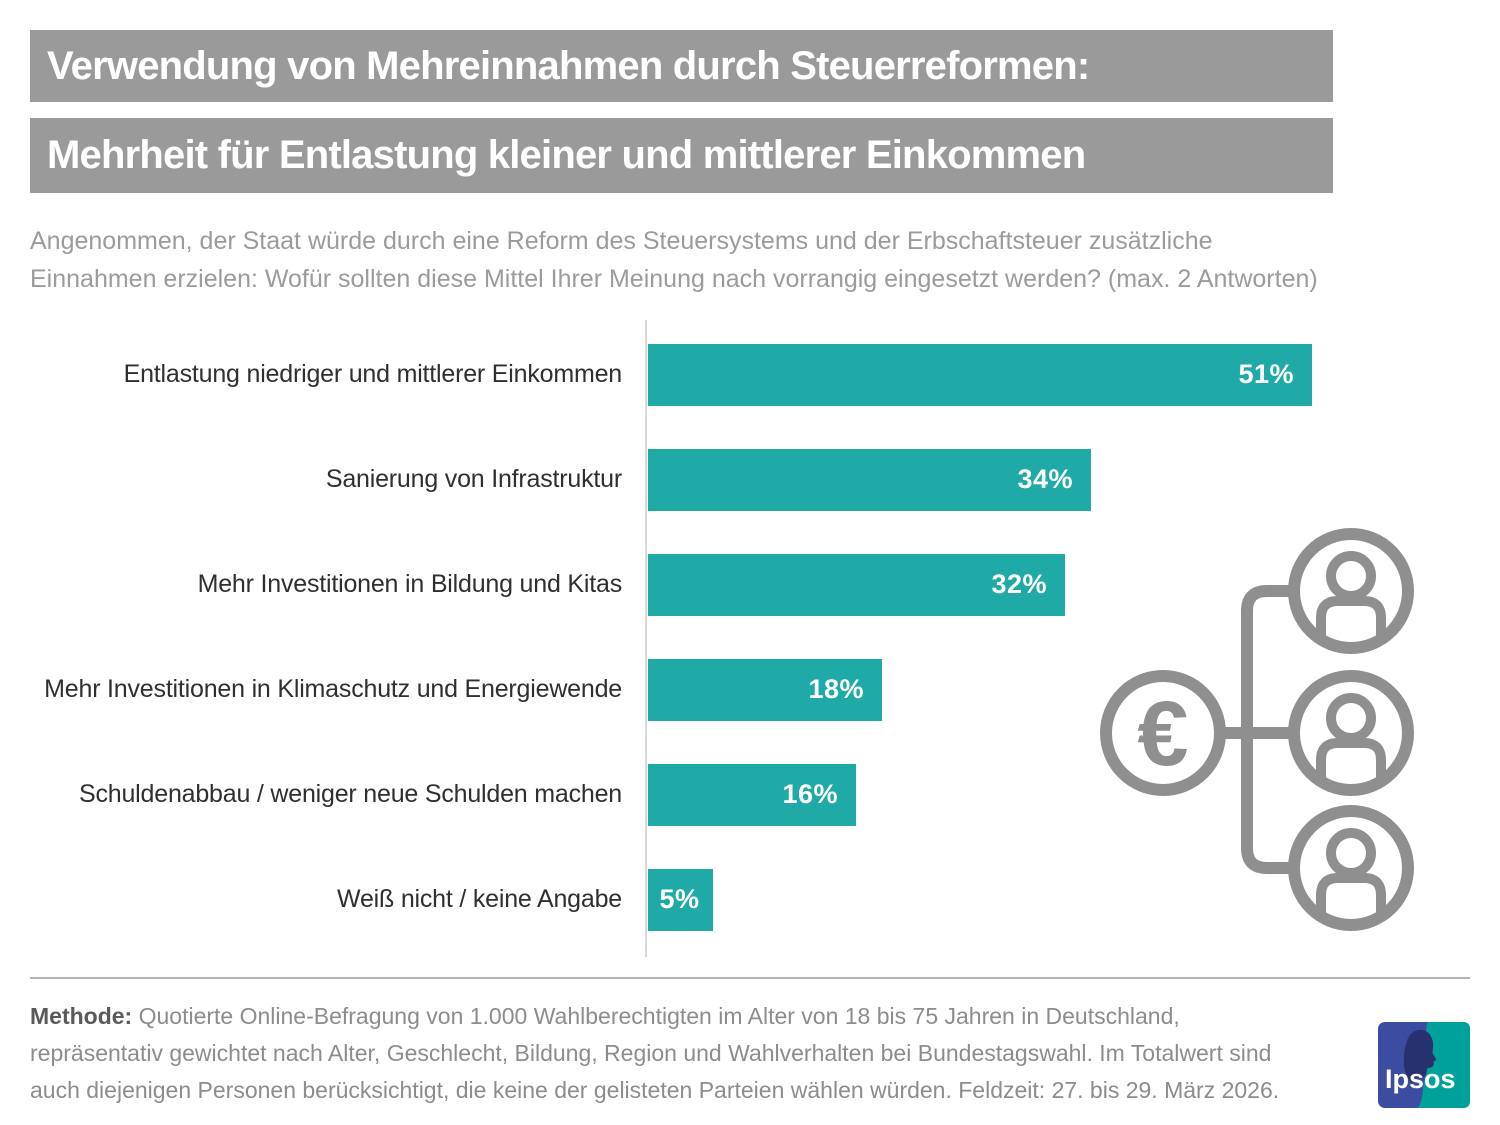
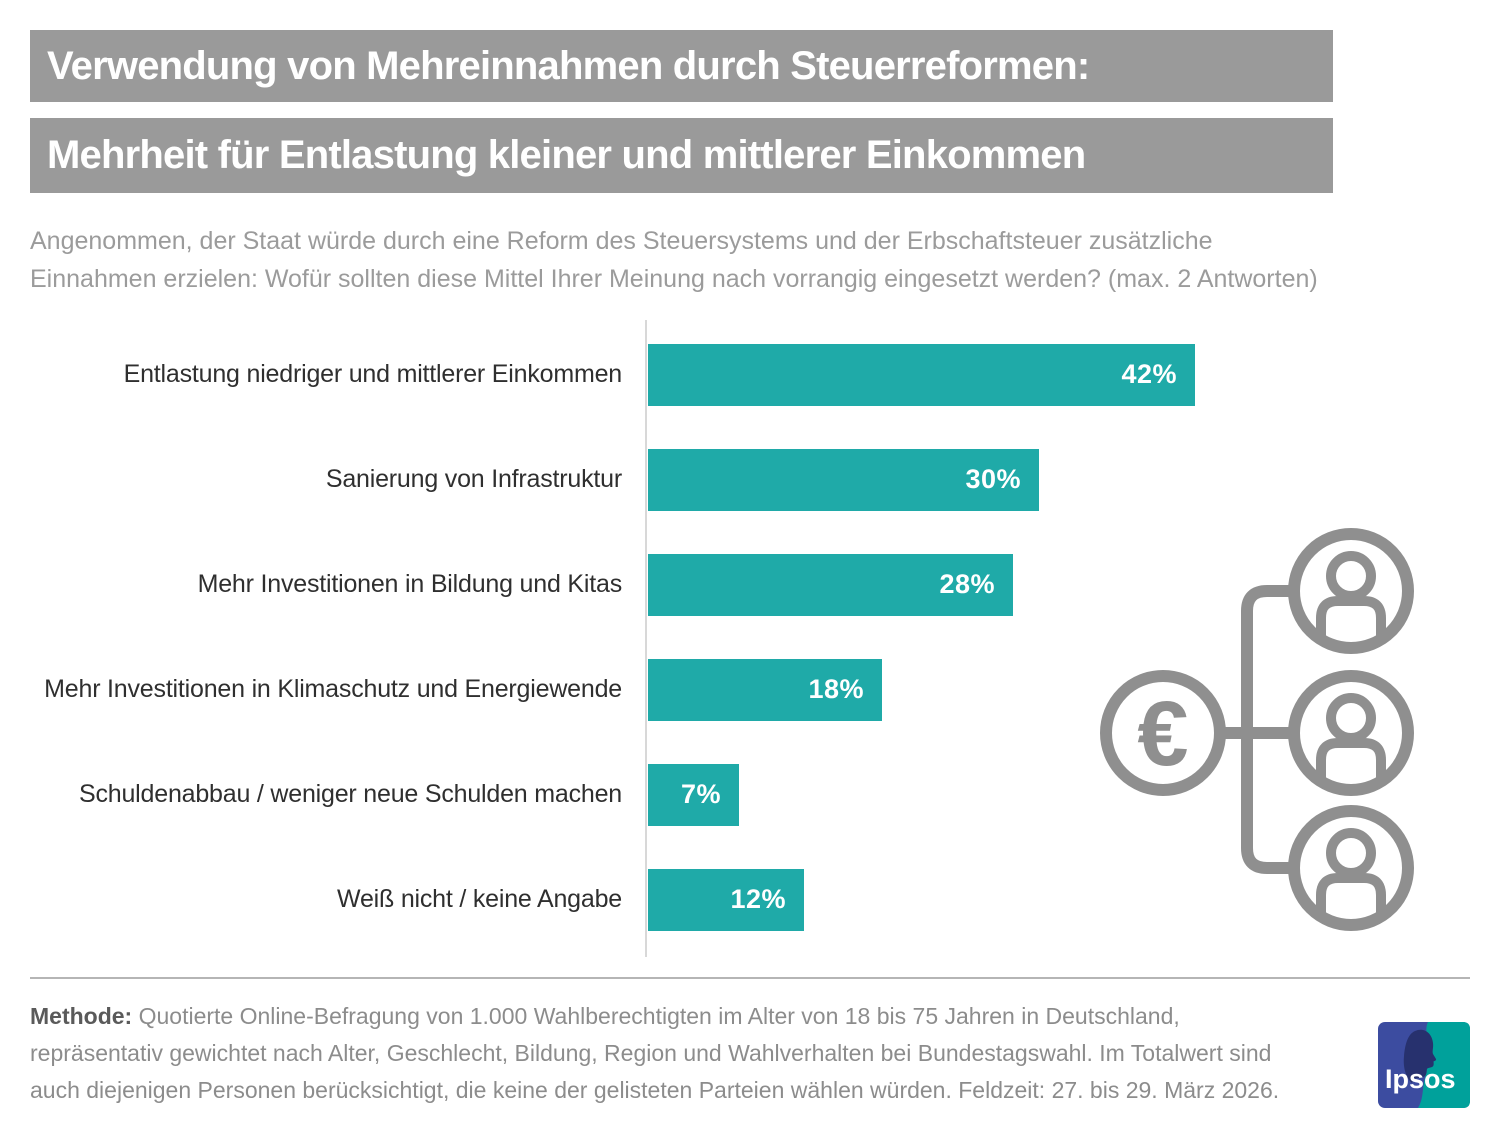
Entlastung niedriger und mittlerer Einkommen: 51% -> 42%
Sanierung von Infrastruktur: 34% -> 30%
Mehr Investitionen in Bildung und Kitas: 32% -> 28%
Schuldenabbau / weniger neue Schulden machen: 16% -> 7%
Weiß nicht / keine Angabe: 5% -> 12%
